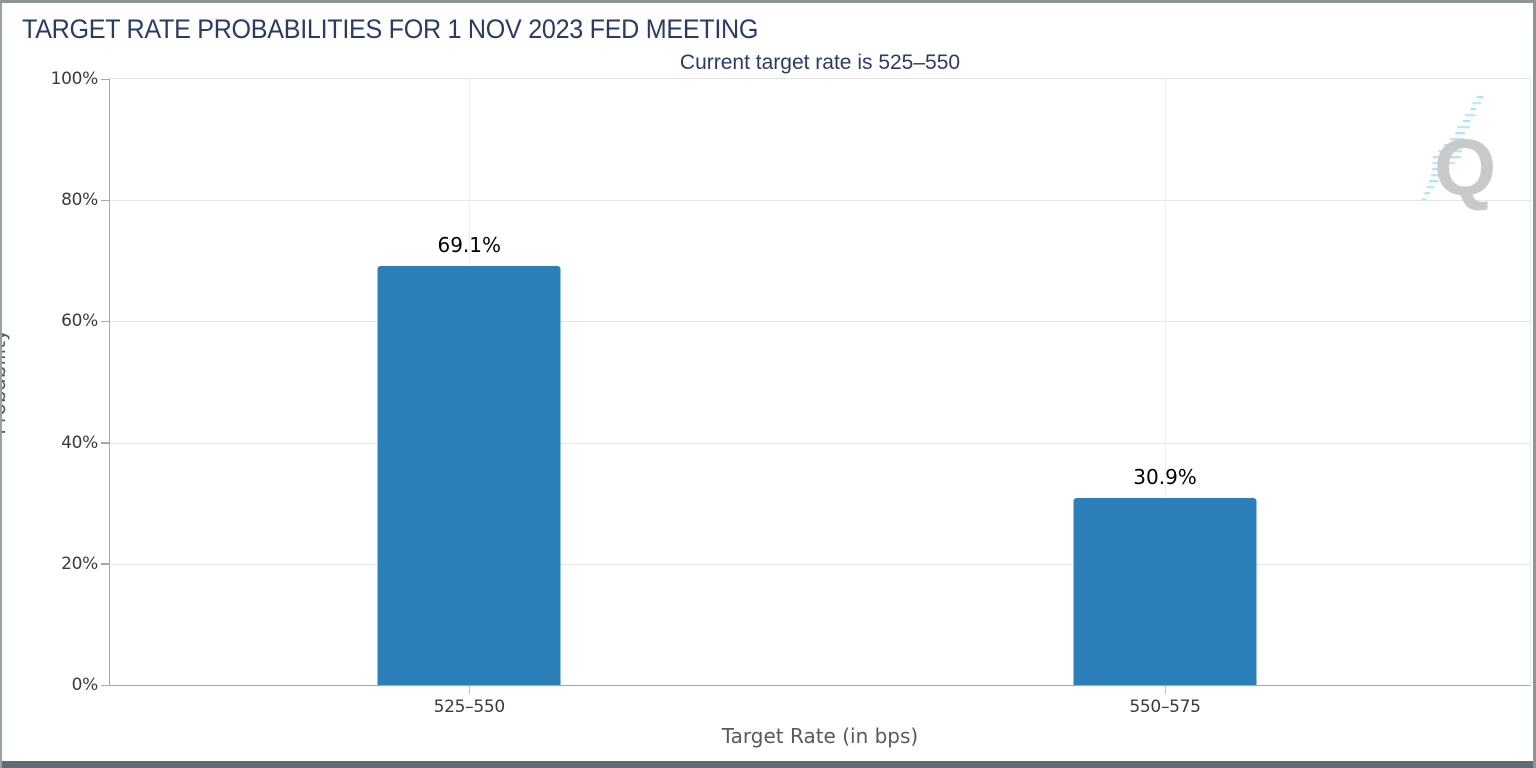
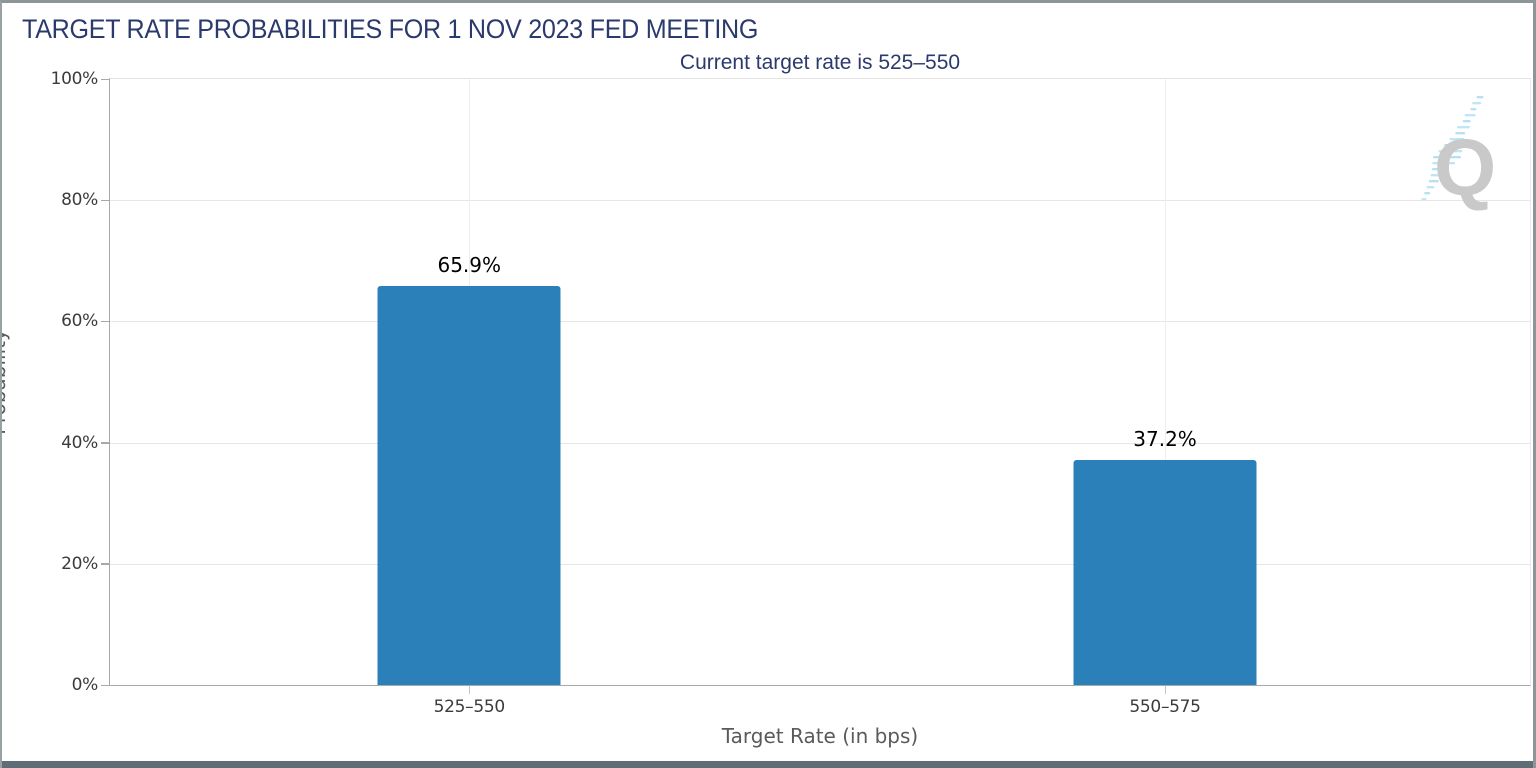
525–550: 69.1% -> 65.9%
550–575: 30.9% -> 37.2%
